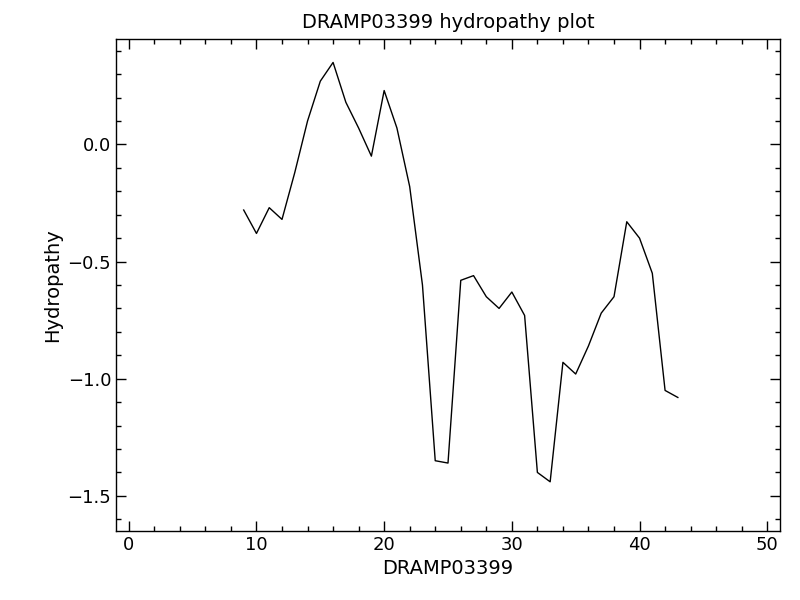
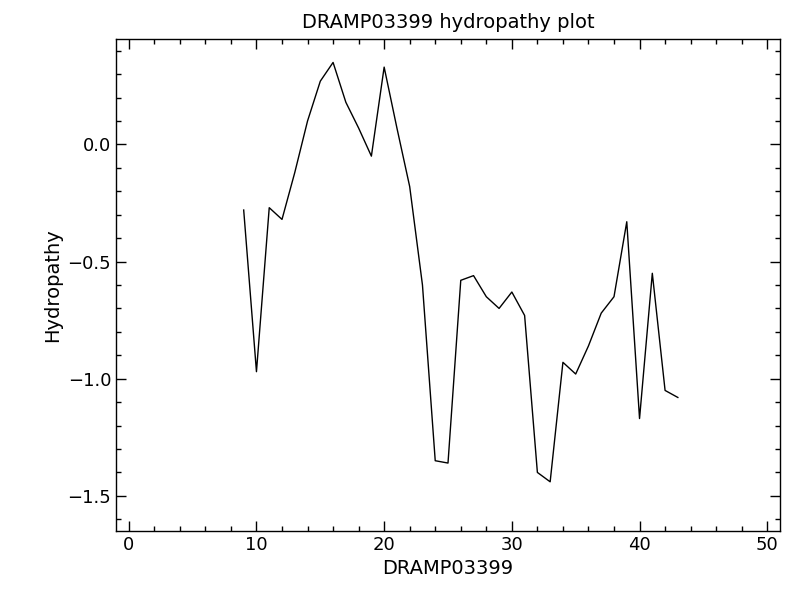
10: -0.38 -> -0.97
20: 0.23 -> 0.33
40: -0.40 -> -1.17
